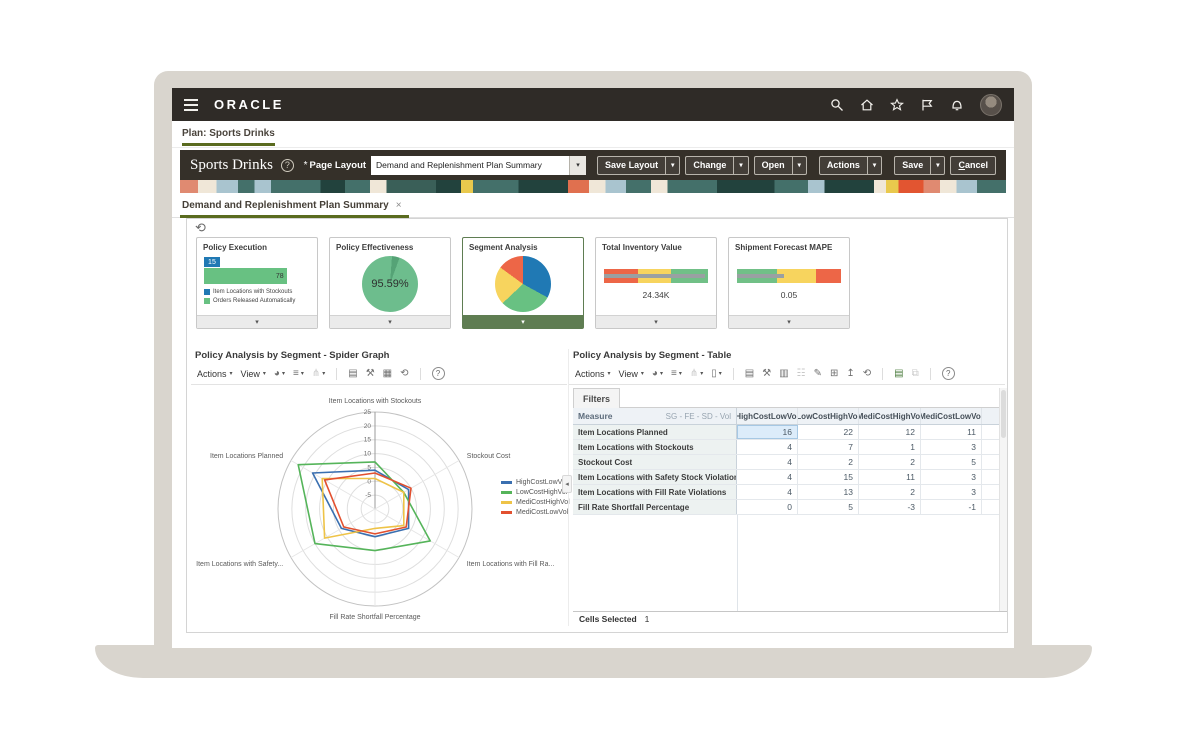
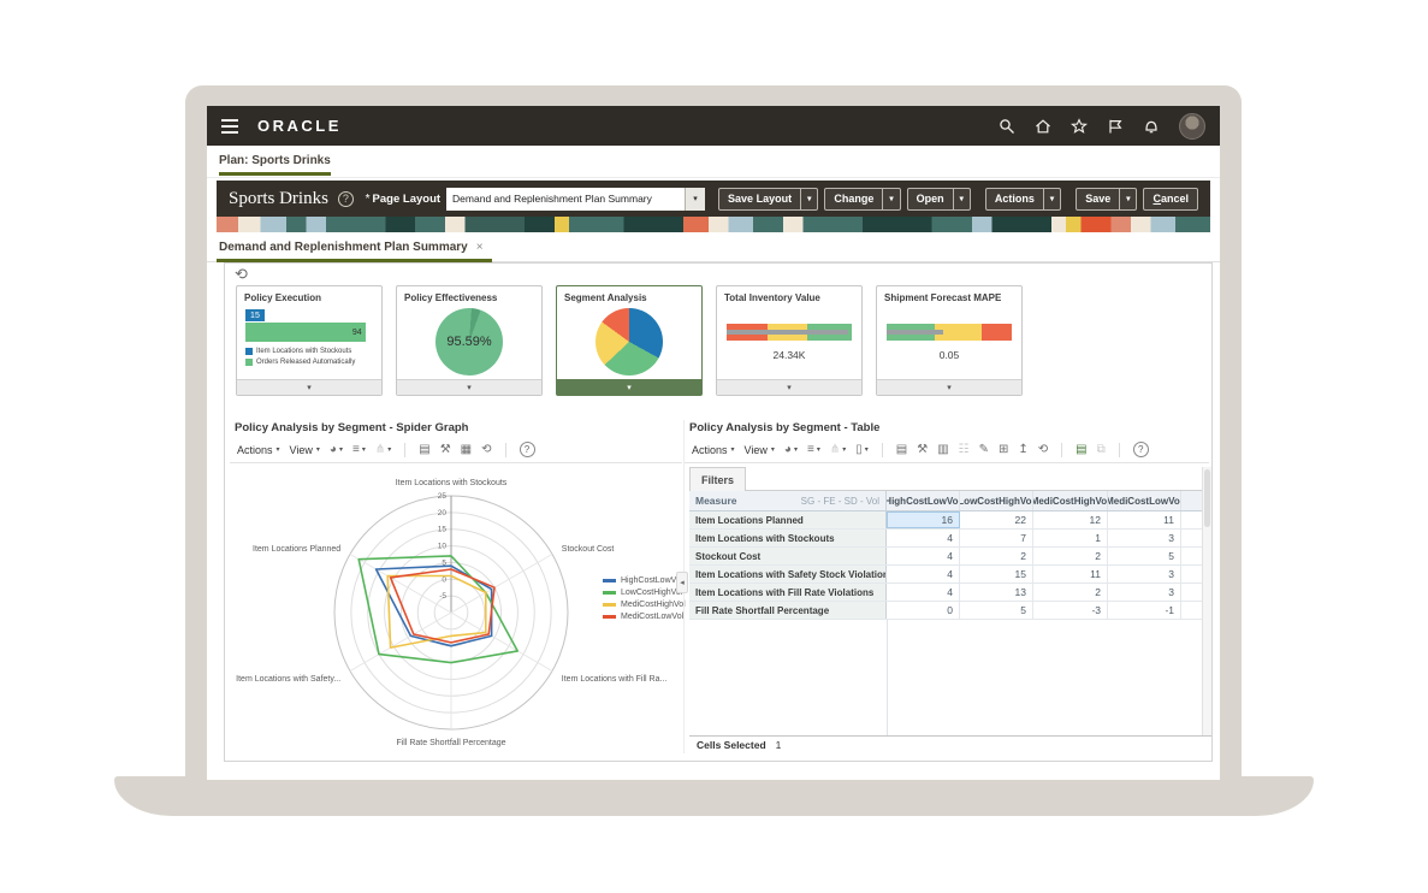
Policy Execution/Orders Released Automatically: 78 -> 94
